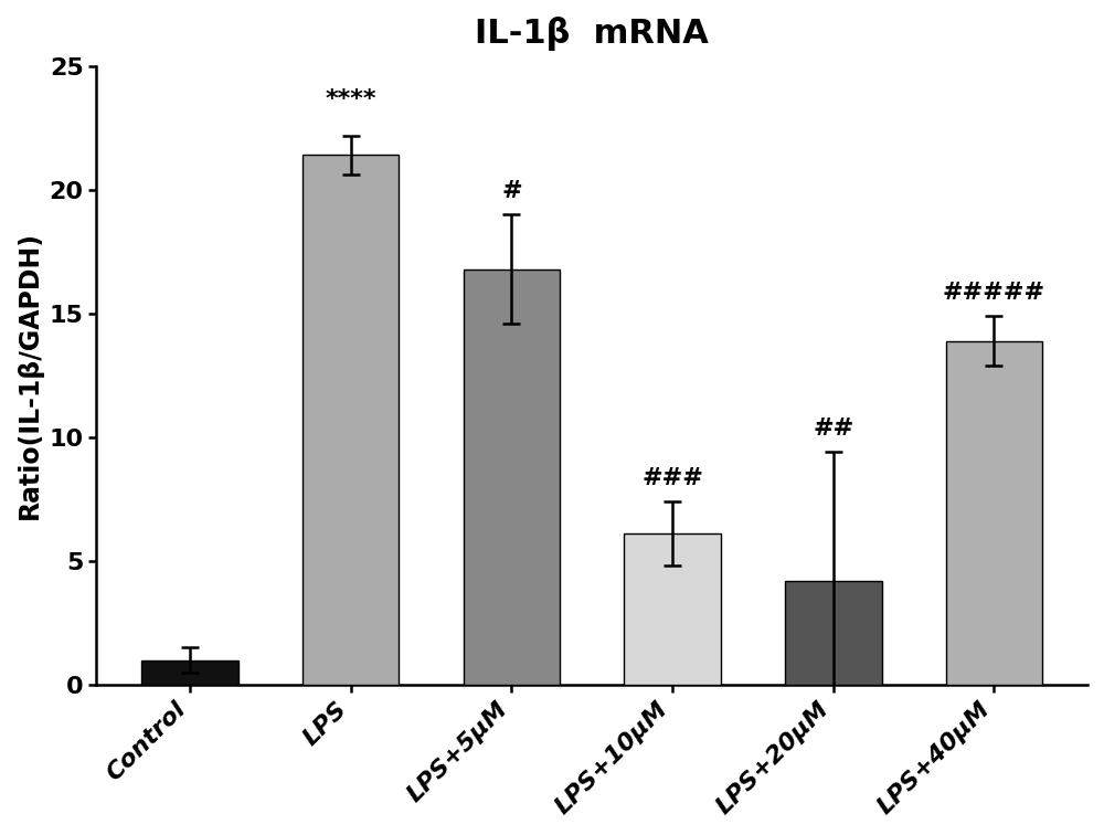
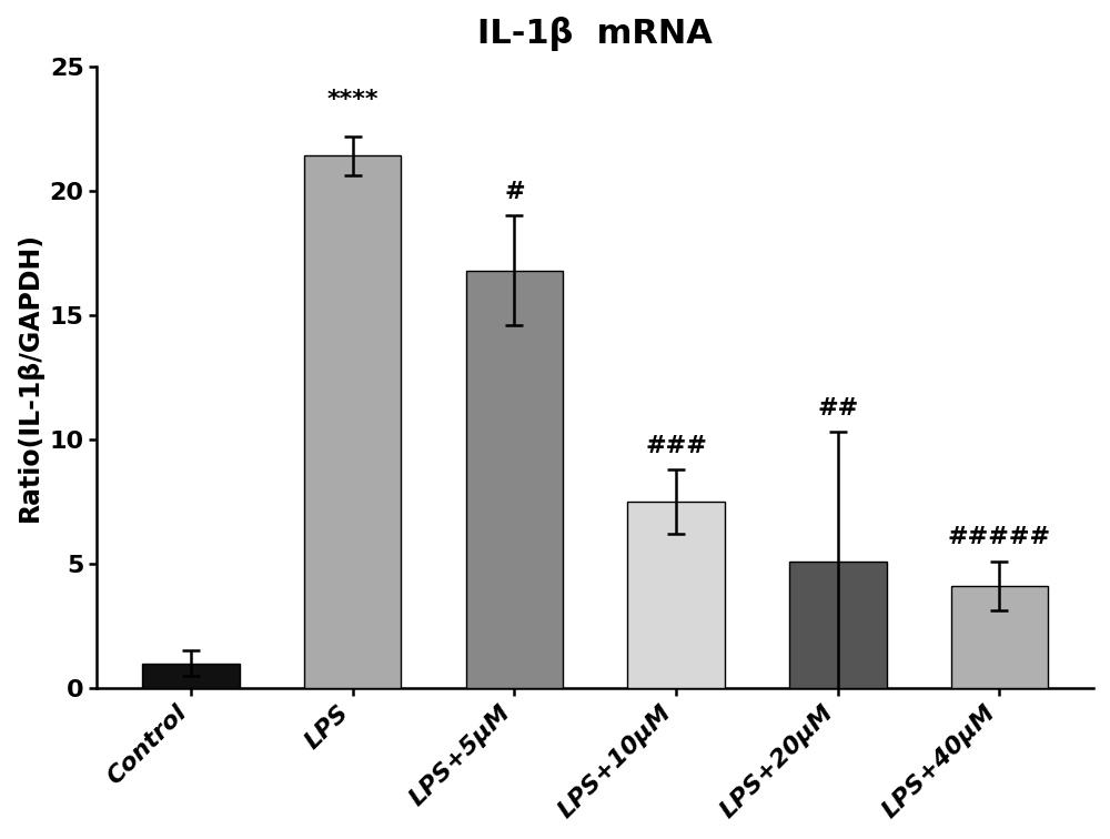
LPS+10μM: 6.1 -> 7.5
LPS+20μM: 4.2 -> 5.1
LPS+40μM: 13.9 -> 4.1
